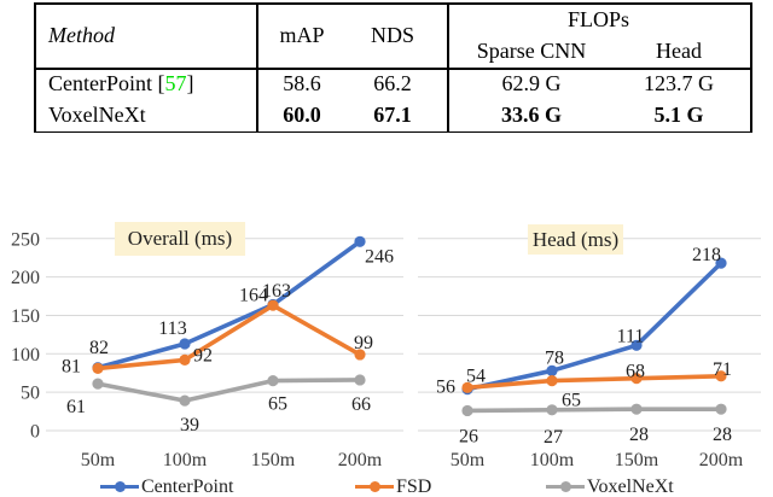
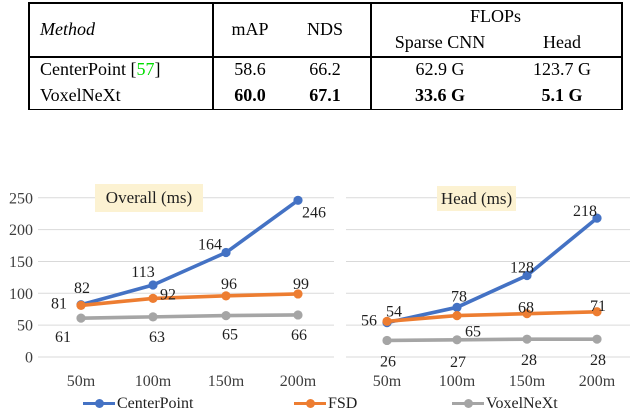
Overall (ms)/VoxelNeXt/100m: 39 -> 63
Overall (ms)/FSD/150m: 163 -> 96
Head (ms)/CenterPoint/150m: 111 -> 128
